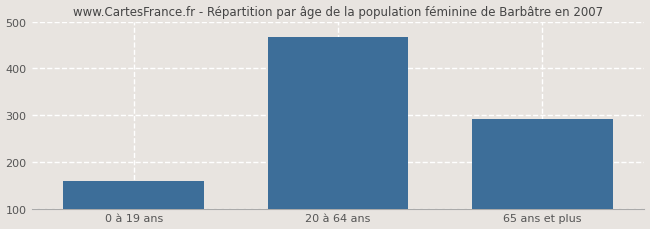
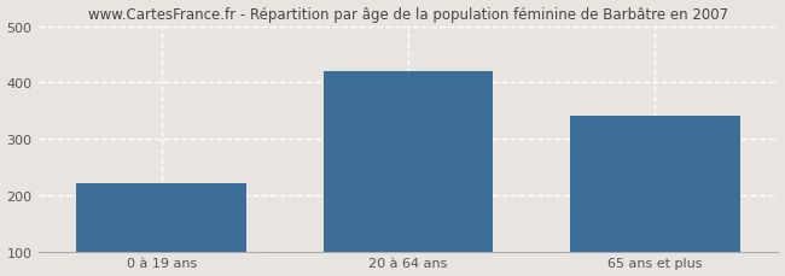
0 à 19 ans: 160 -> 220
20 à 64 ans: 467 -> 420
65 ans et plus: 292 -> 340
